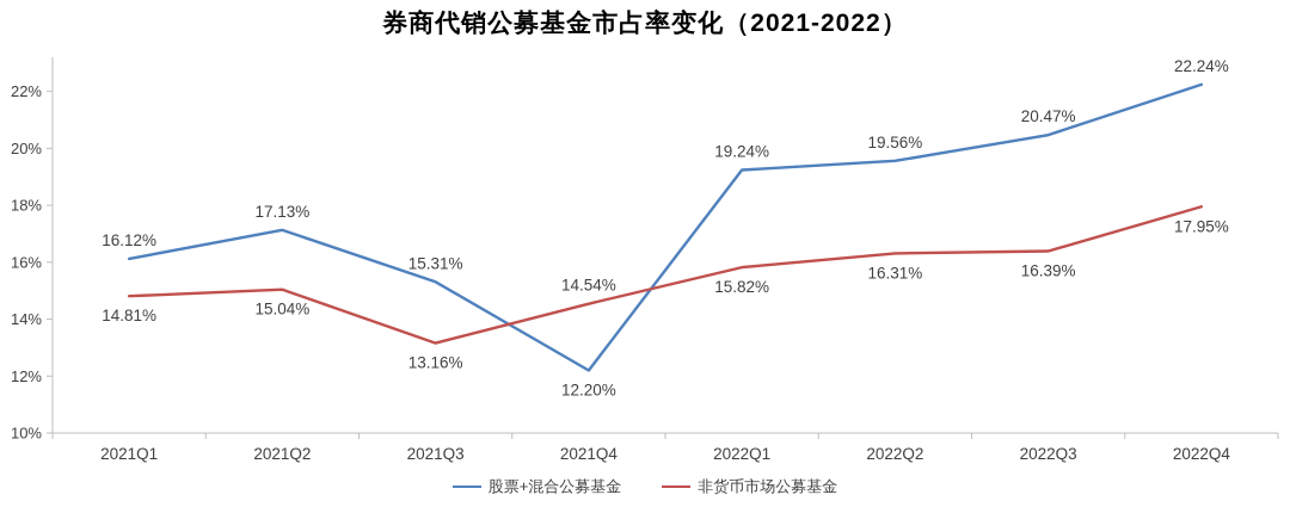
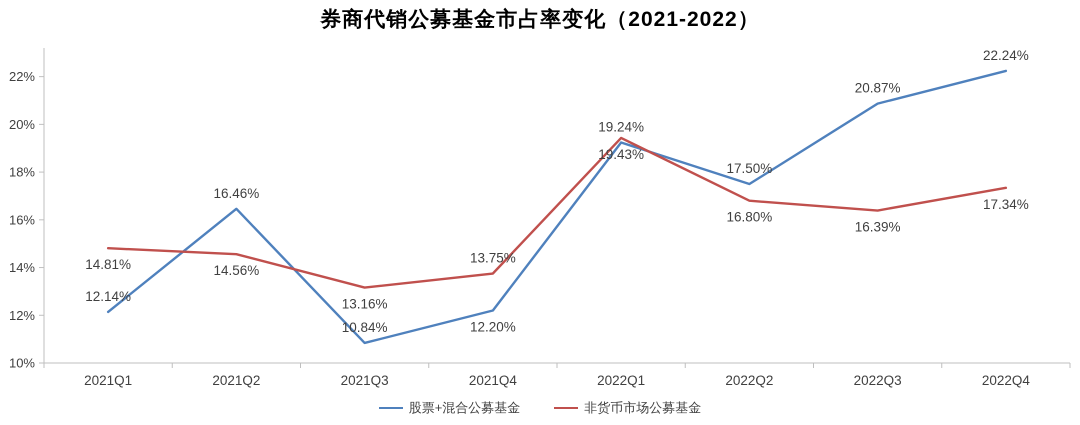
股票+混合公募基金/2021Q1: 16.12% -> 12.14%
股票+混合公募基金/2021Q2: 17.13% -> 16.46%
非货币市场公募基金/2021Q2: 15.04% -> 14.56%
股票+混合公募基金/2021Q3: 15.31% -> 10.84%
非货币市场公募基金/2021Q4: 14.54% -> 13.75%
非货币市场公募基金/2022Q1: 15.82% -> 19.43%
股票+混合公募基金/2022Q2: 19.56% -> 17.50%
非货币市场公募基金/2022Q2: 16.31% -> 16.80%
股票+混合公募基金/2022Q3: 20.47% -> 20.87%
非货币市场公募基金/2022Q4: 17.95% -> 17.34%
